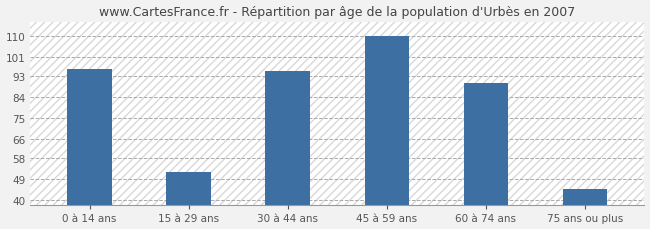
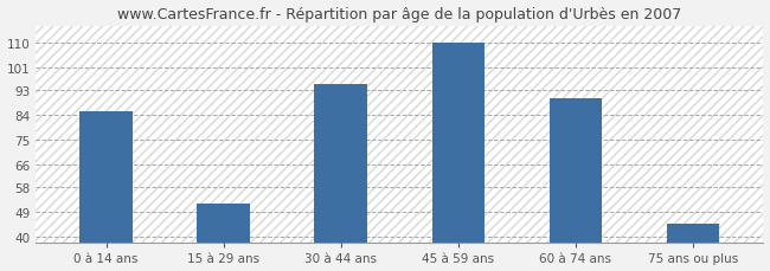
0 à 14 ans: 96 -> 85
